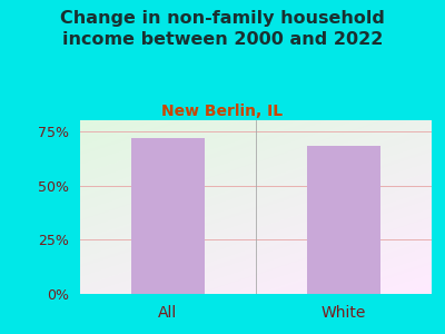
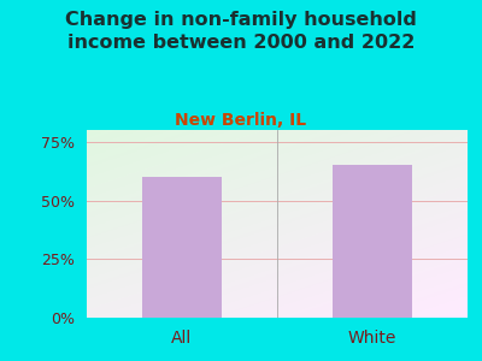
All: 72% -> 60%
White: 68% -> 65%
